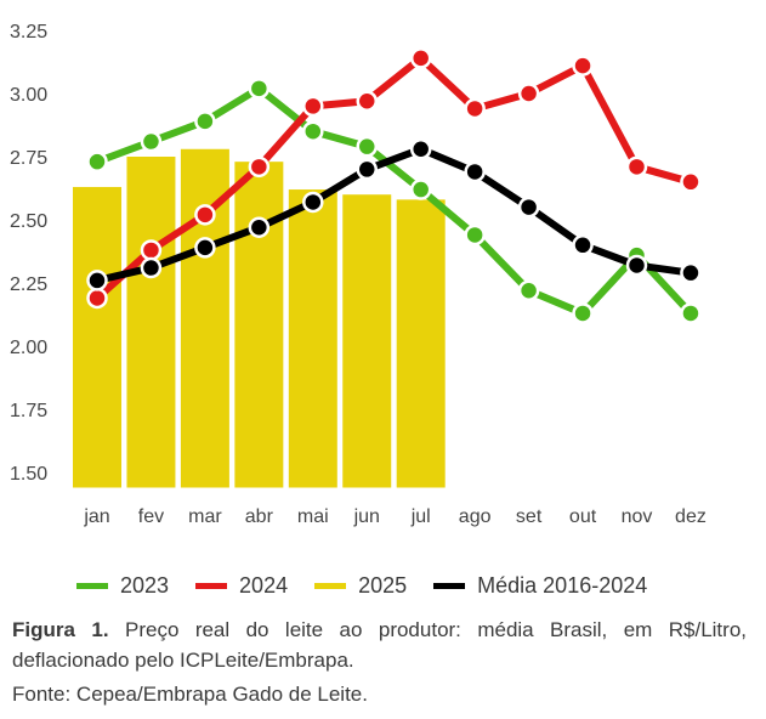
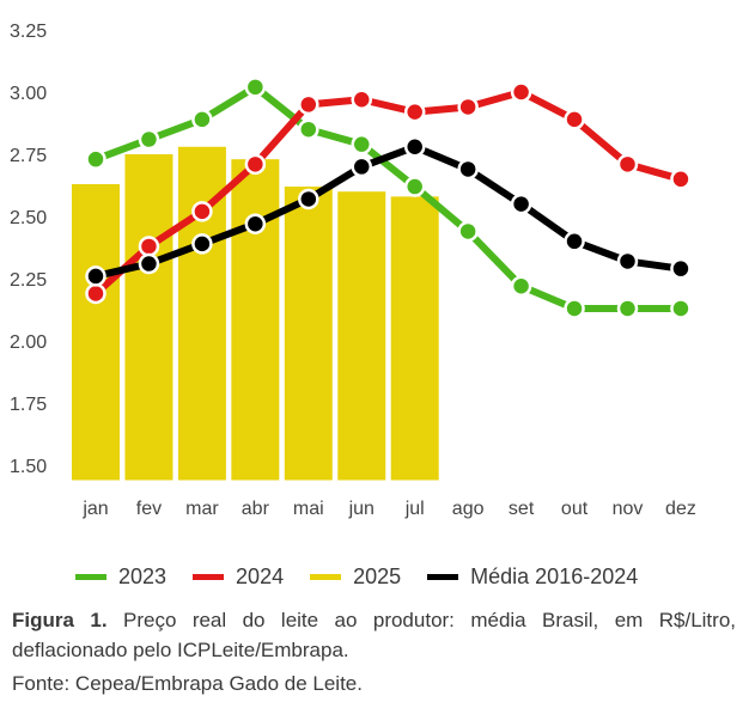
2024/jul: 3.14 -> 2.92
2024/out: 3.11 -> 2.89
2023/nov: 2.36 -> 2.13
